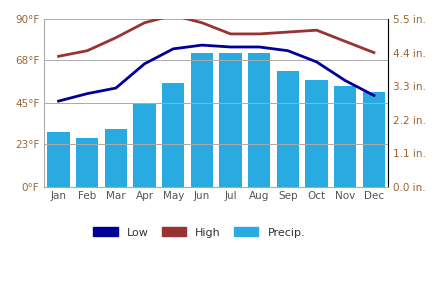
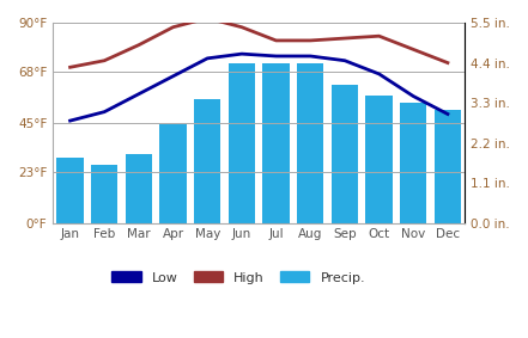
Low/Mar: 53°F -> 58°F
